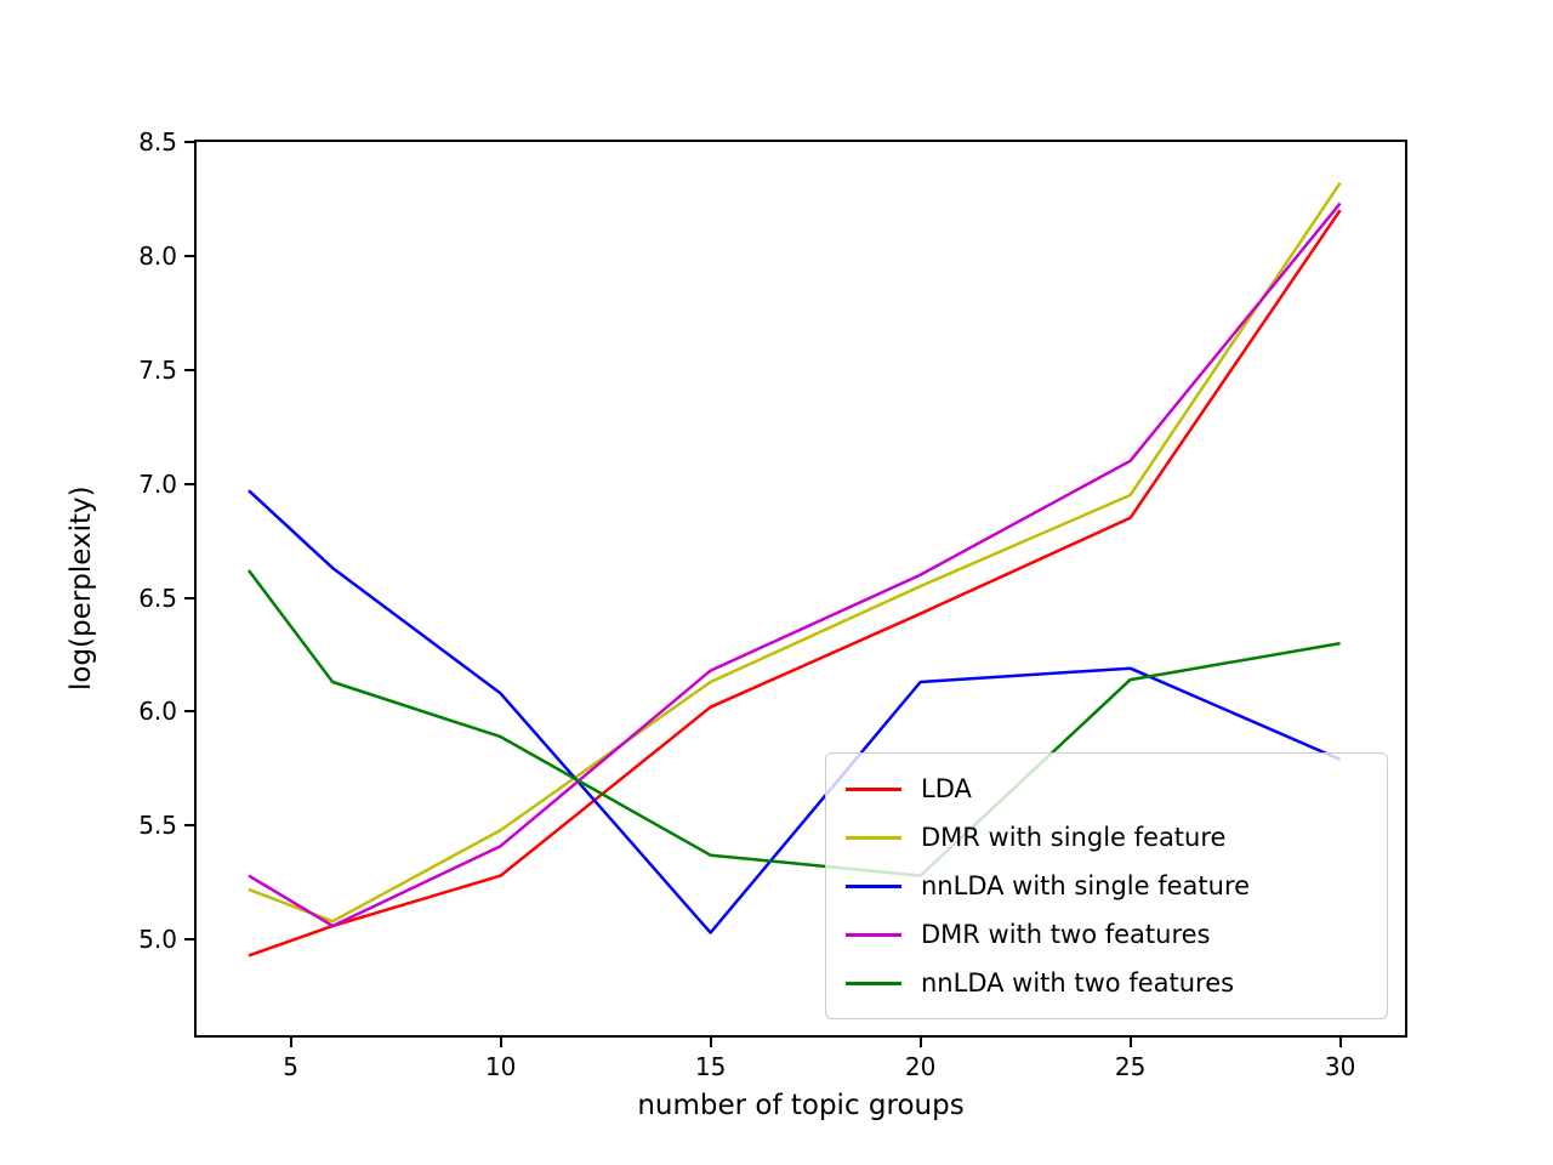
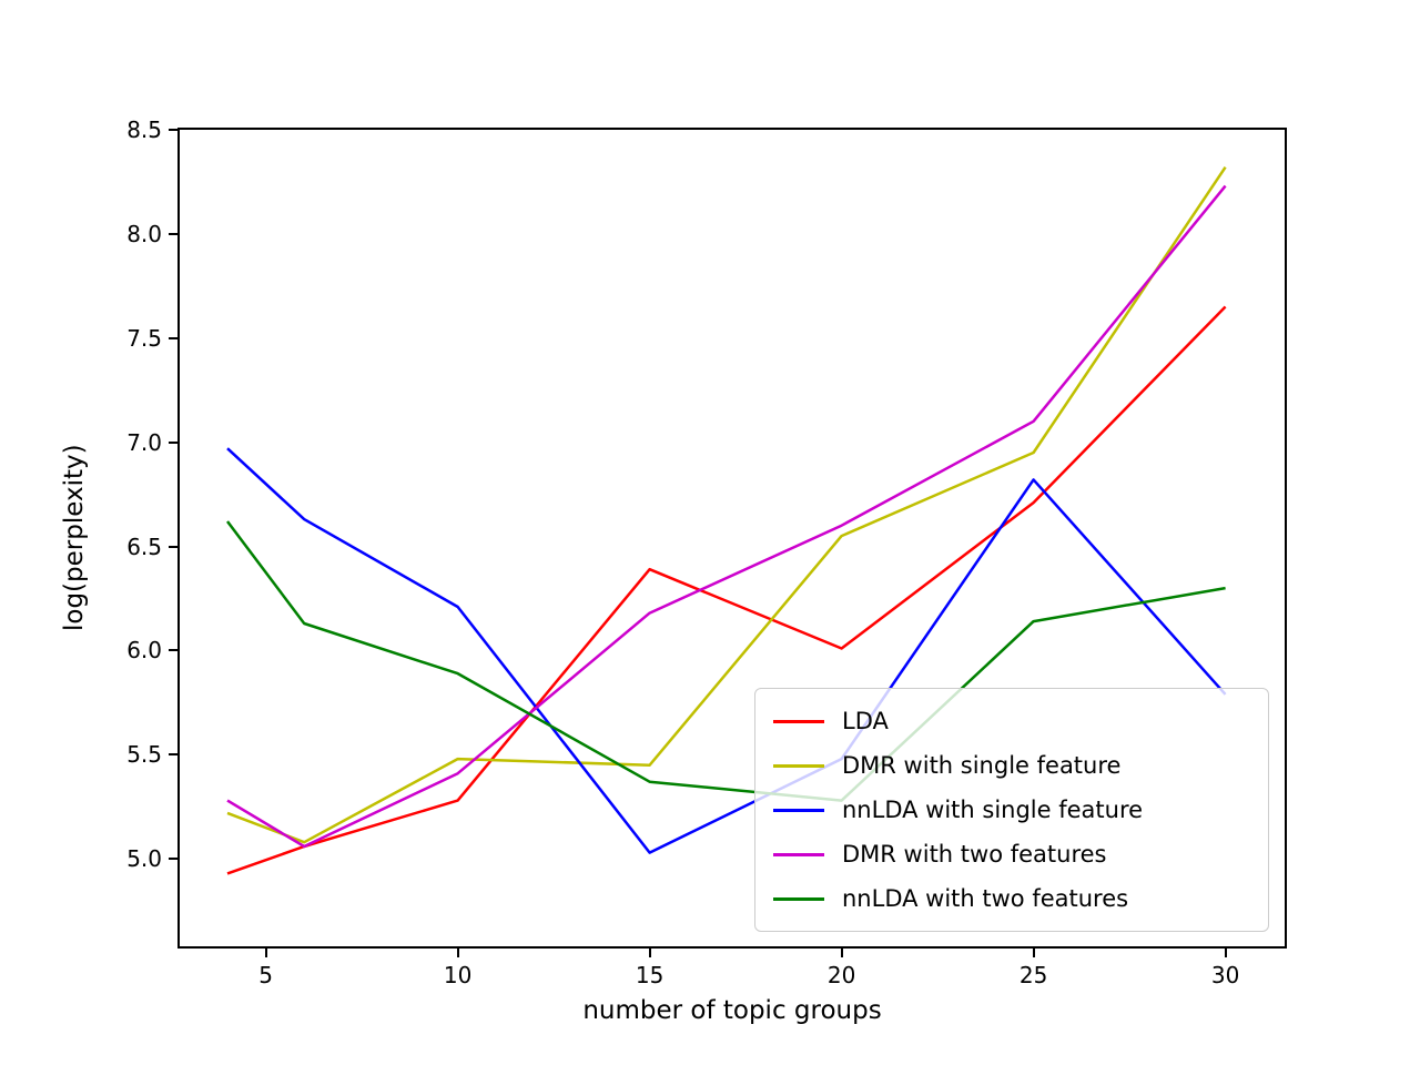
nnLDA with single feature/10: 6.08 -> 6.21
LDA/15: 6.02 -> 6.39
DMR with single feature/15: 6.13 -> 5.45
LDA/20: 6.43 -> 6.01
nnLDA with single feature/20: 6.13 -> 5.48
LDA/25: 6.85 -> 6.71
nnLDA with single feature/25: 6.19 -> 6.82
LDA/30: 8.20 -> 7.65
